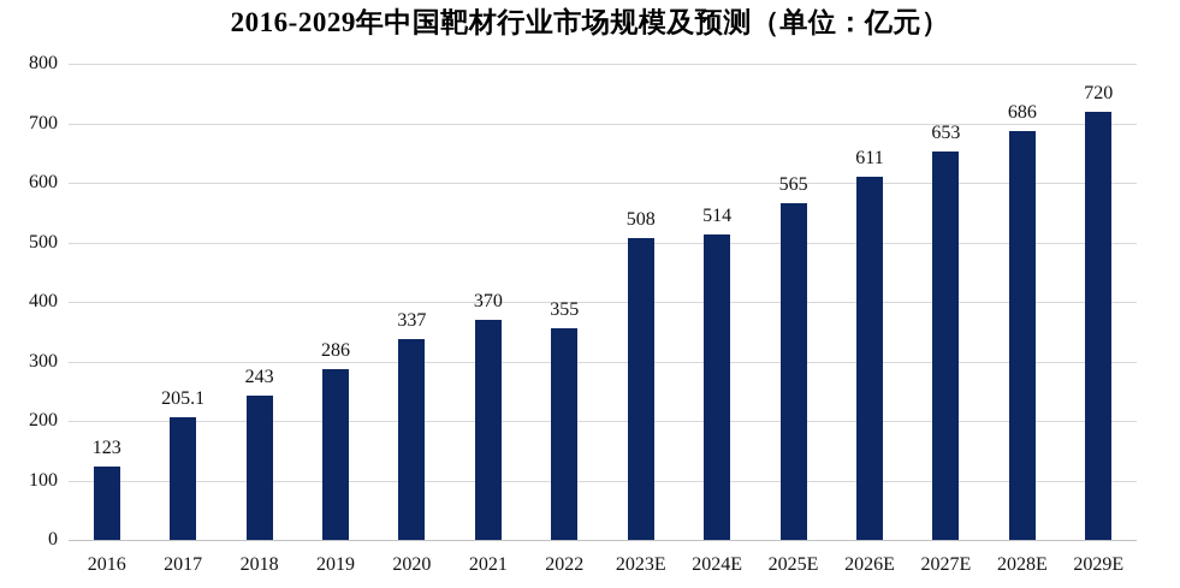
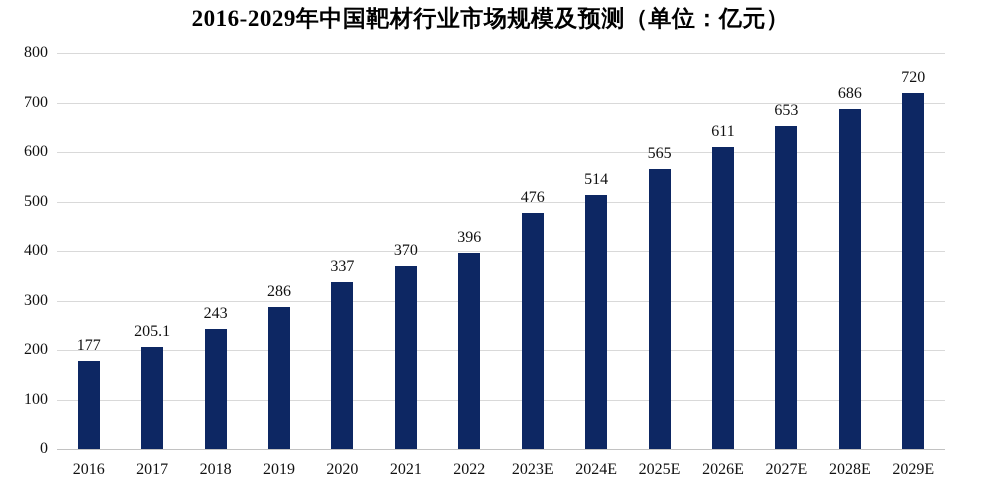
2016: 123 -> 177
2022: 355 -> 396
2023E: 508 -> 476
